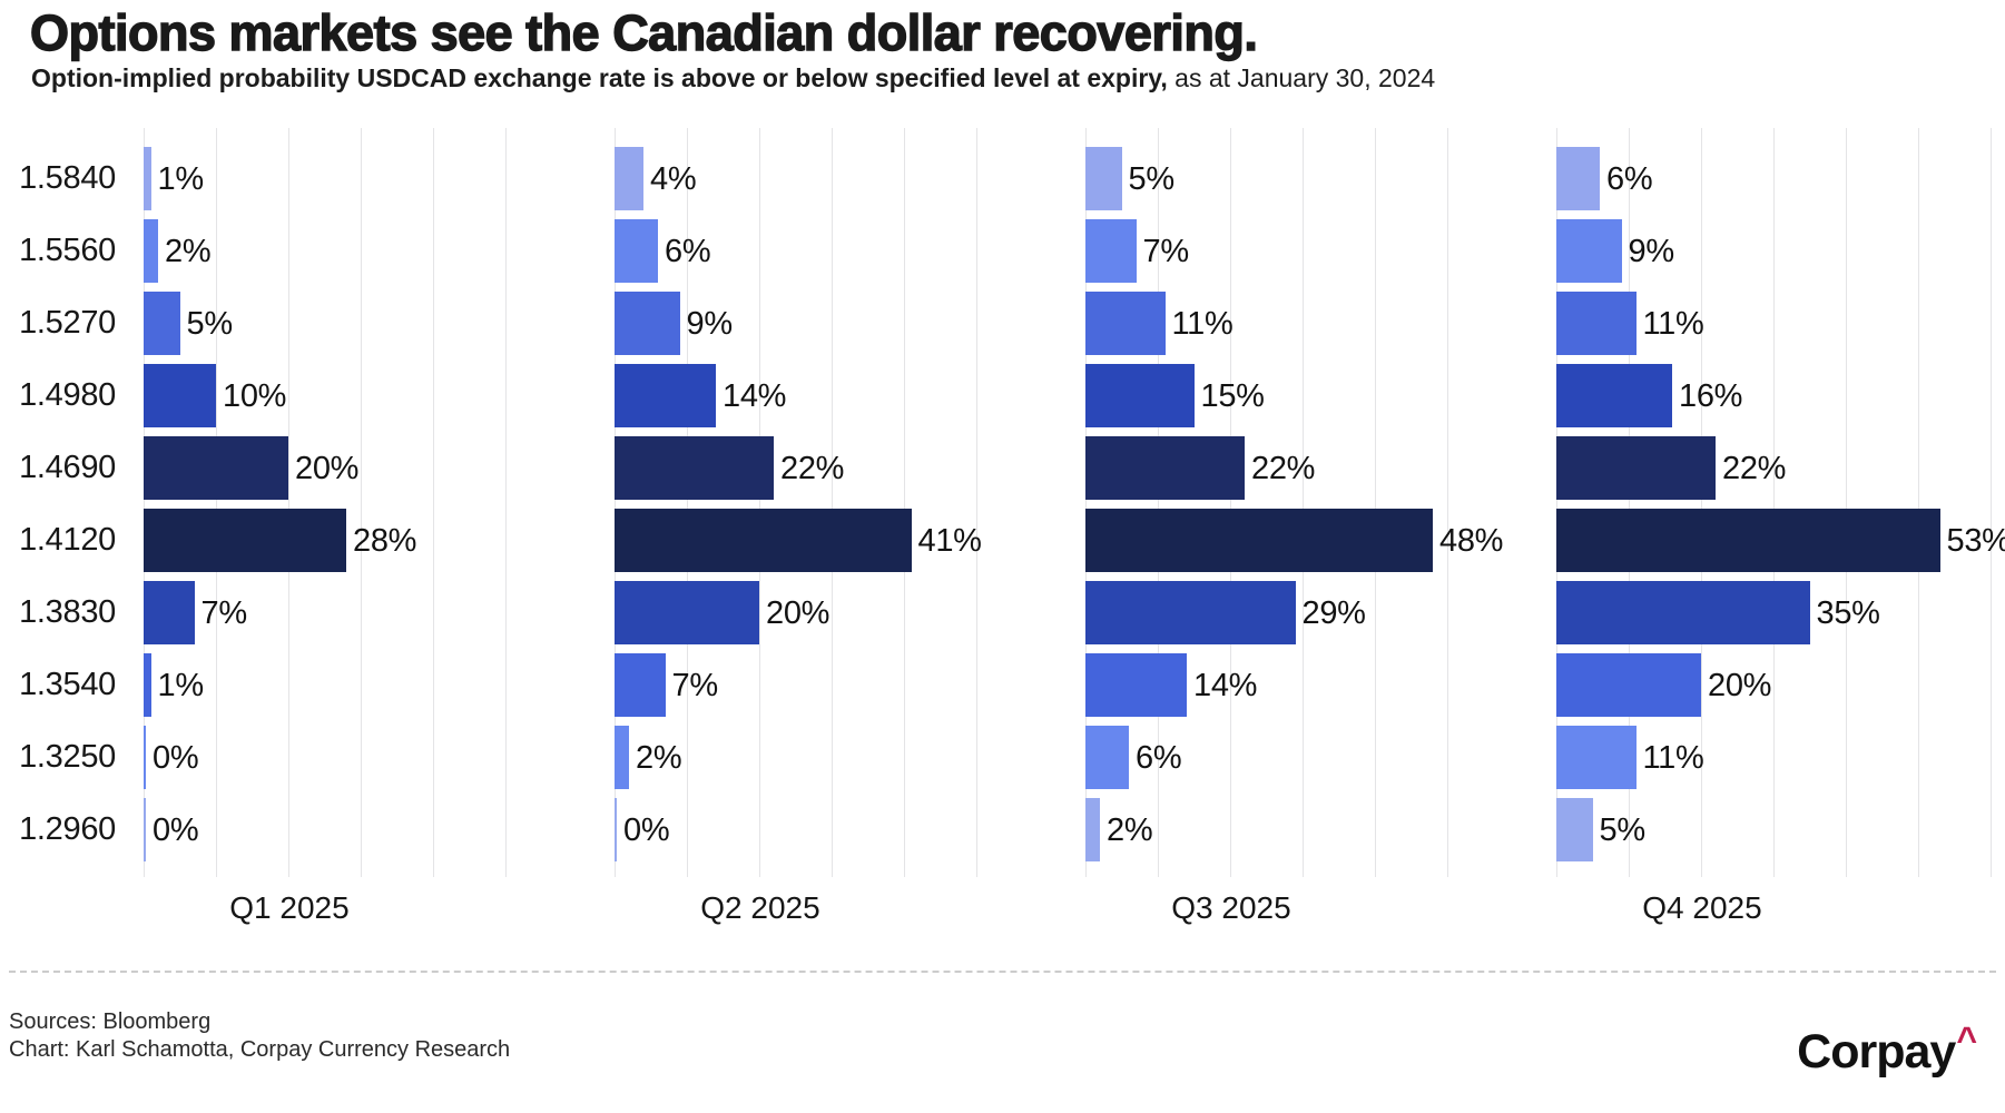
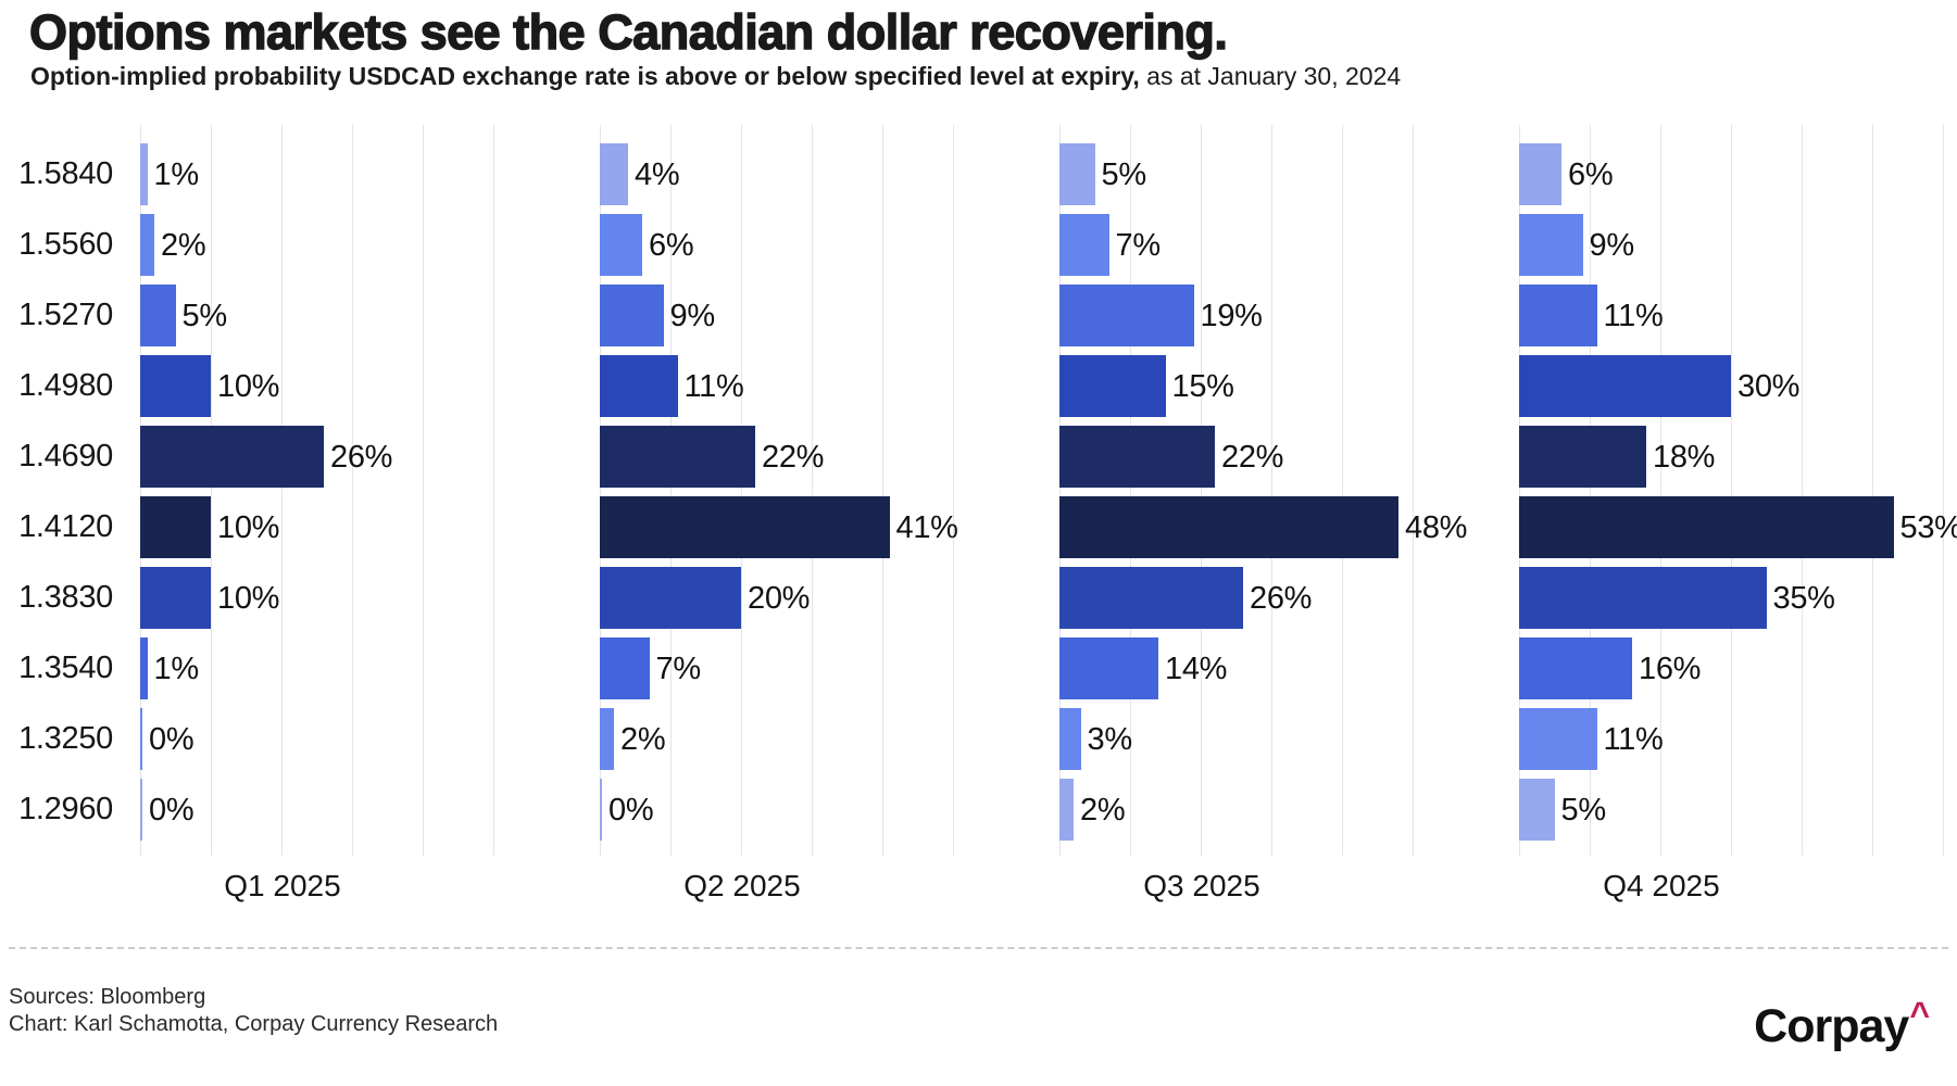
Q3 2025/1.5270: 11% -> 19%
Q2 2025/1.4980: 14% -> 11%
Q4 2025/1.4980: 16% -> 30%
Q1 2025/1.4690: 20% -> 26%
Q4 2025/1.4690: 22% -> 18%
Q1 2025/1.4120: 28% -> 10%
Q1 2025/1.3830: 7% -> 10%
Q3 2025/1.3830: 29% -> 26%
Q4 2025/1.3540: 20% -> 16%
Q3 2025/1.3250: 6% -> 3%
